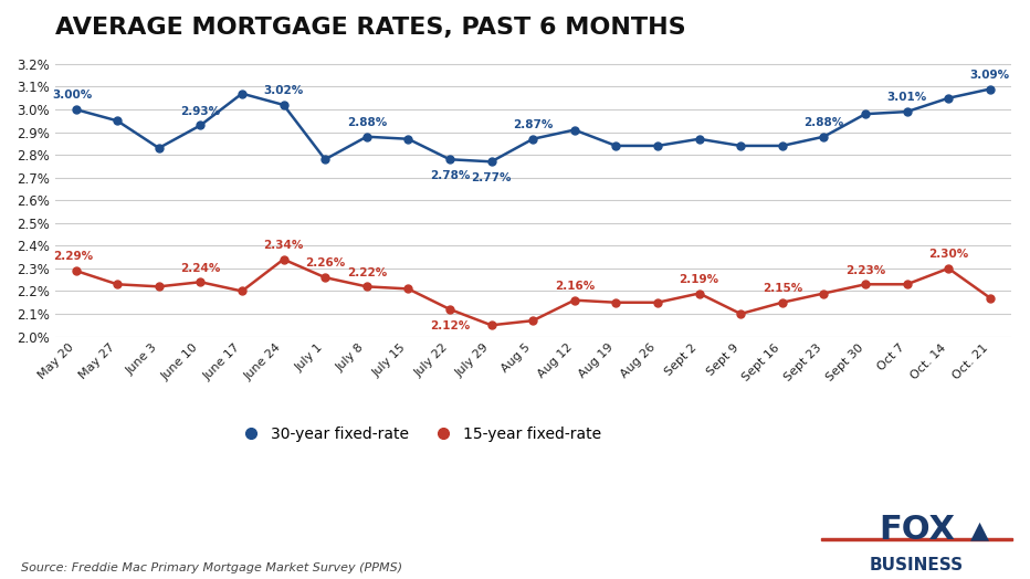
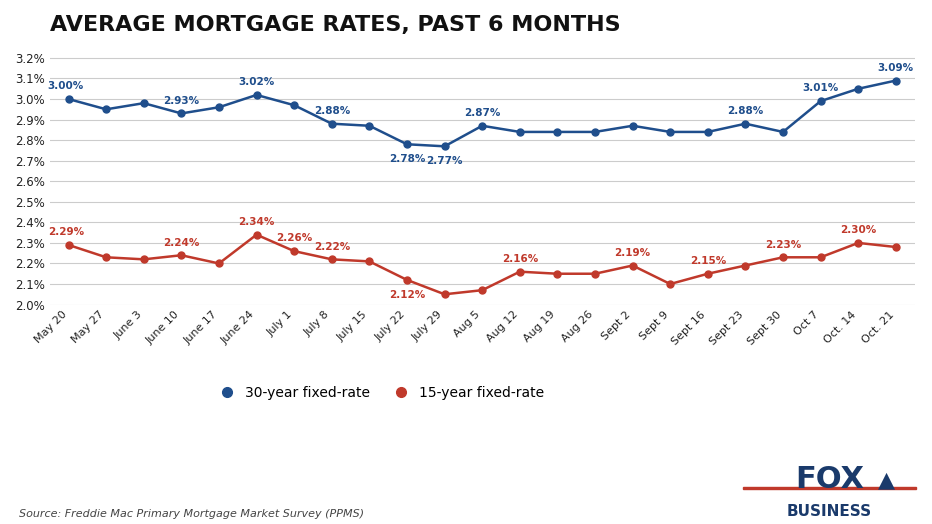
30-year fixed-rate/June 3: 2.83% -> 2.98%
30-year fixed-rate/June 17: 3.07% -> 2.96%
30-year fixed-rate/July 1: 2.78% -> 2.97%
30-year fixed-rate/Aug 12: 2.91% -> 2.84%
30-year fixed-rate/Sept 30: 2.98% -> 2.84%
15-year fixed-rate/Oct. 21: 2.17% -> 2.28%
